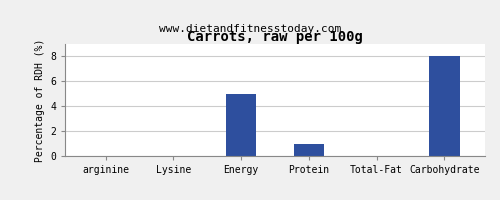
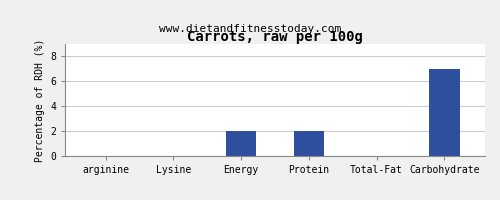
Energy: 5 -> 2
Protein: 1 -> 2
Carbohydrate: 8 -> 7
